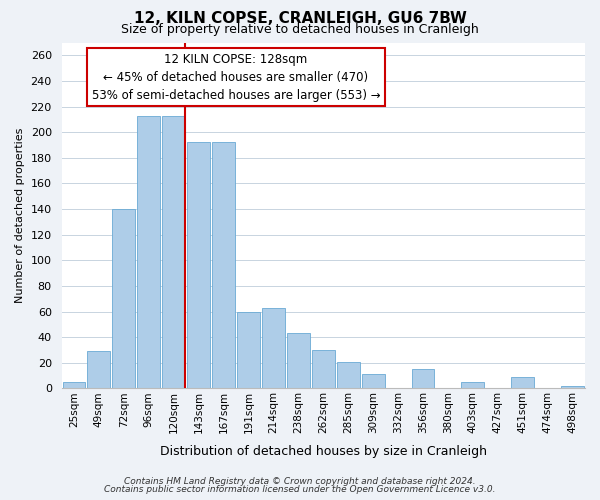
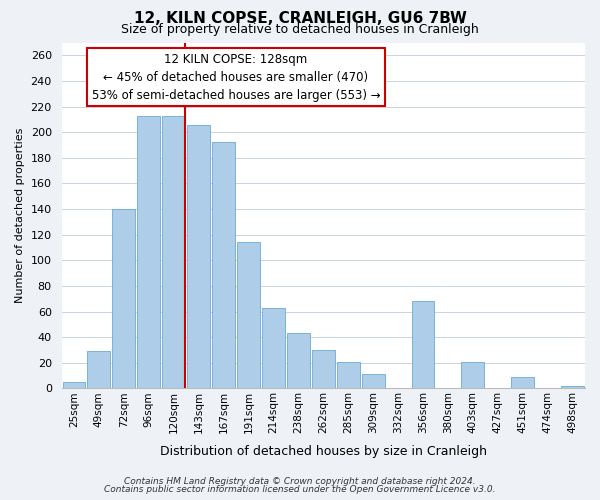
143sqm: 192 -> 206
191sqm: 60 -> 114
356sqm: 15 -> 68
403sqm: 5 -> 21
